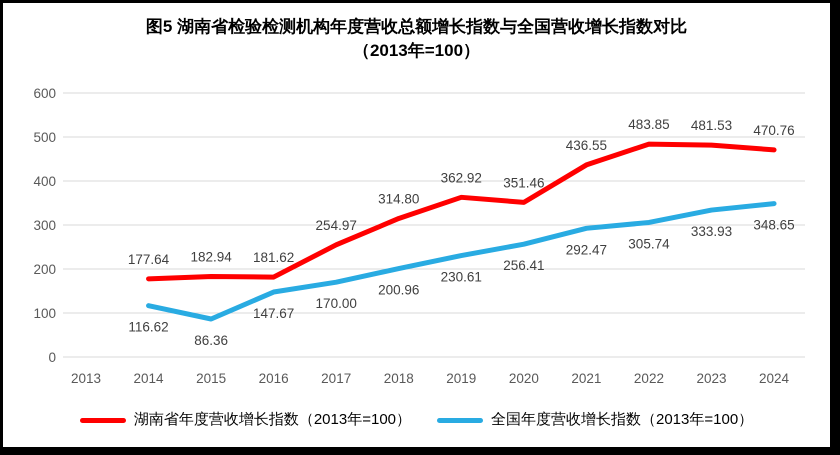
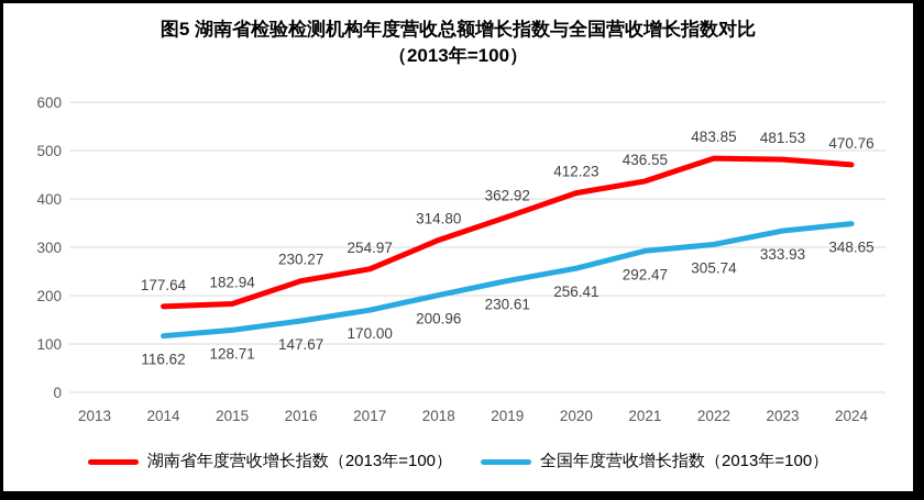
全国年度营收增长指数（2013年=100）/2015: 86.36 -> 128.71
湖南省年度营收增长指数（2013年=100）/2016: 181.62 -> 230.27
湖南省年度营收增长指数（2013年=100）/2020: 351.46 -> 412.23
